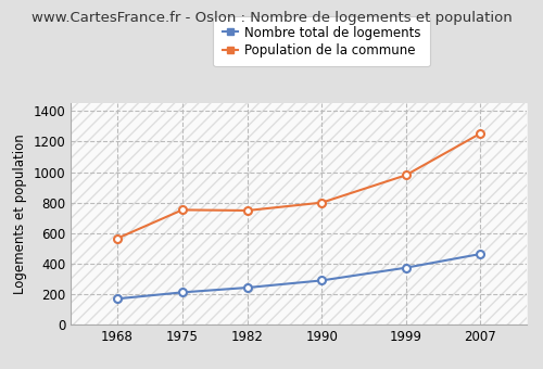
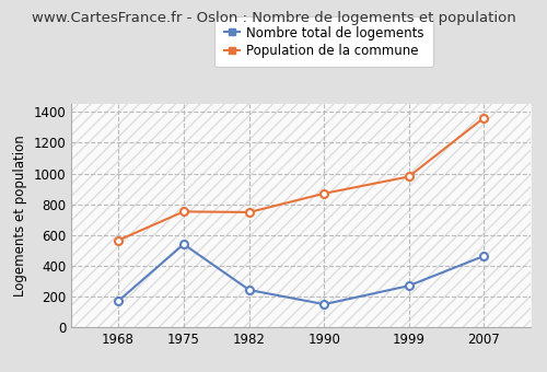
Nombre total de logements/1975: 210 -> 540
Nombre total de logements/1990: 290 -> 150
Population de la commune/1990: 800 -> 870
Nombre total de logements/1999: 370 -> 270
Population de la commune/2007: 1250 -> 1360
